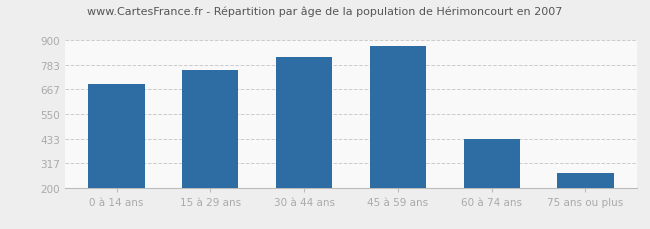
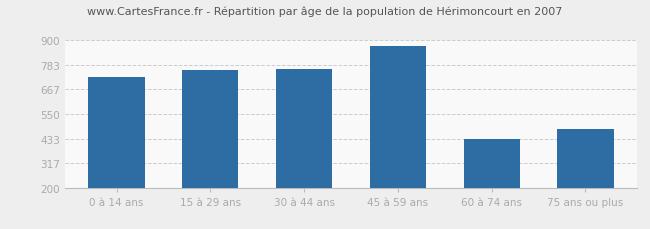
0 à 14 ans: 693 -> 725
30 à 44 ans: 820 -> 765
75 ans ou plus: 270 -> 480
